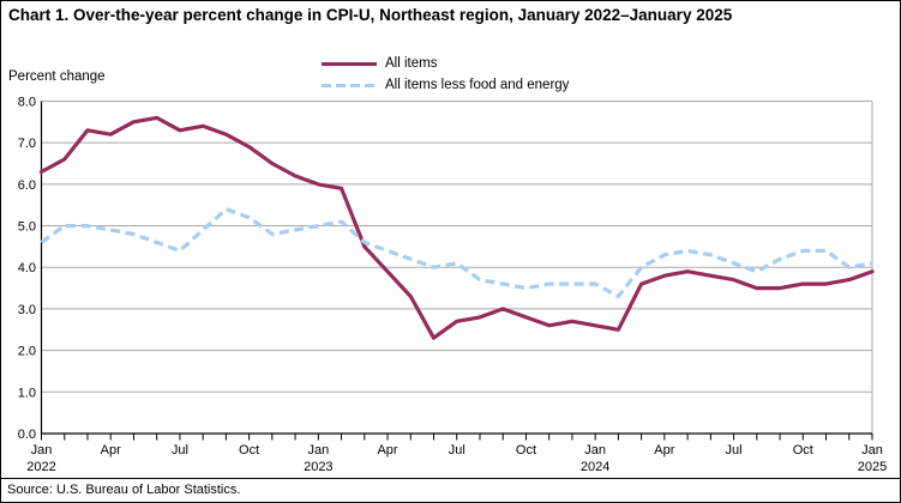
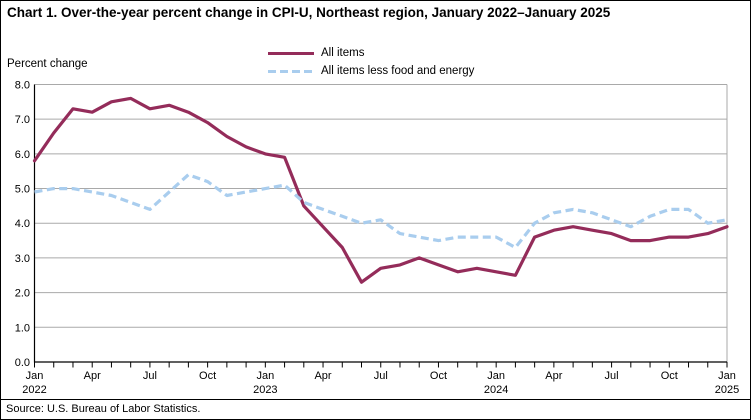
All items/Jan 2022: 6.3 -> 5.8
All items less food and energy/Jan 2022: 4.6 -> 4.9
